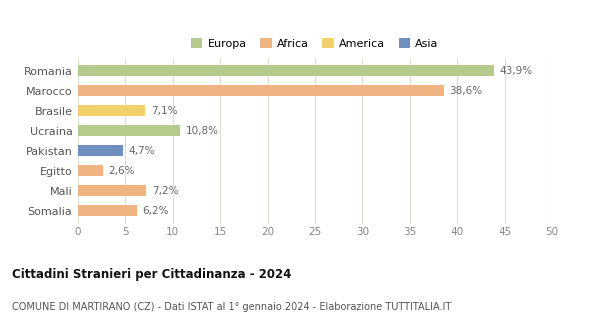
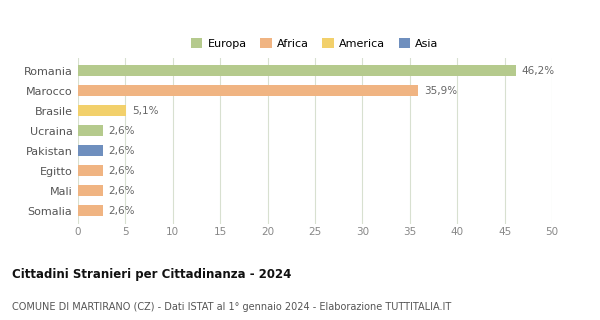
Romania: 43,9% -> 46,2%
Marocco: 38,6% -> 35,9%
Brasile: 7,1% -> 5,1%
Ucraina: 10,8% -> 2,6%
Pakistan: 4,7% -> 2,6%
Mali: 7,2% -> 2,6%
Somalia: 6,2% -> 2,6%
